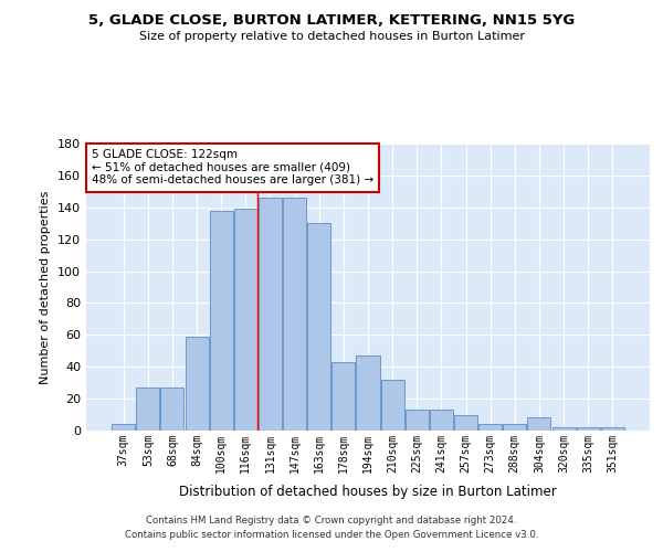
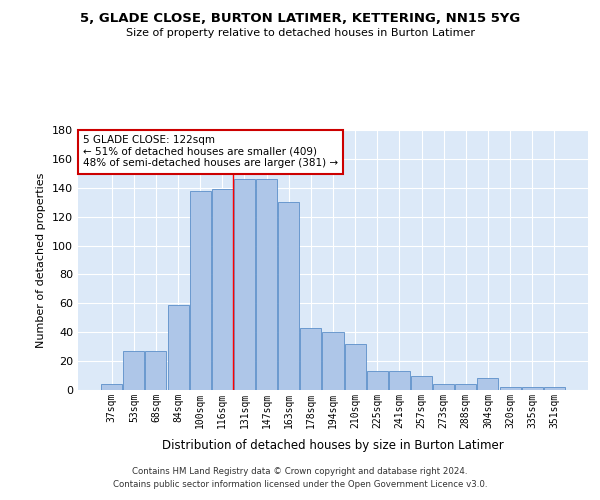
194sqm: 47 -> 40
